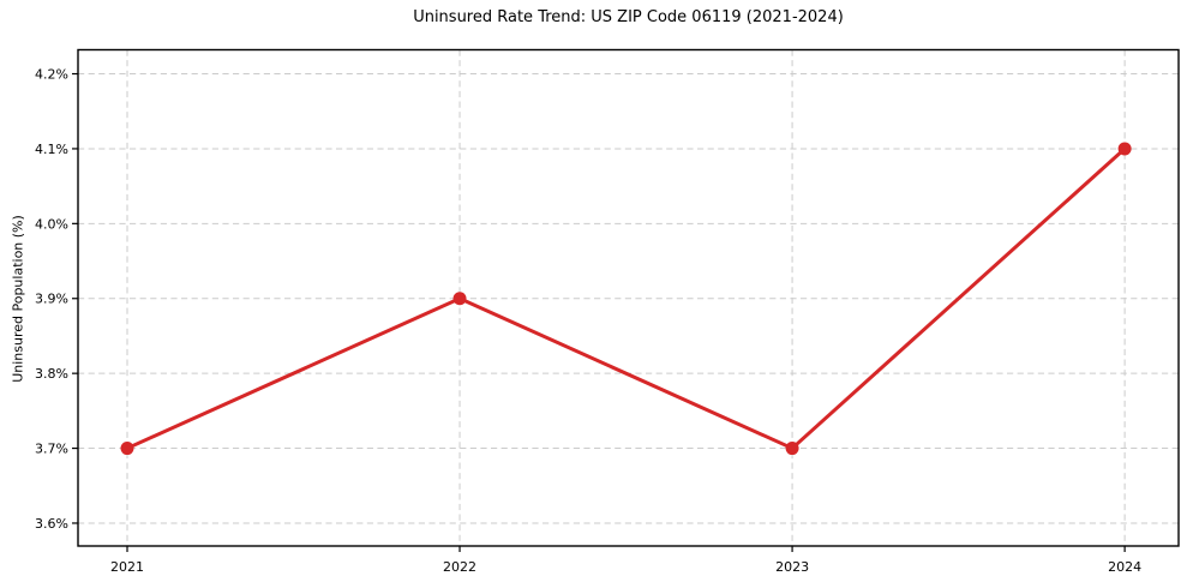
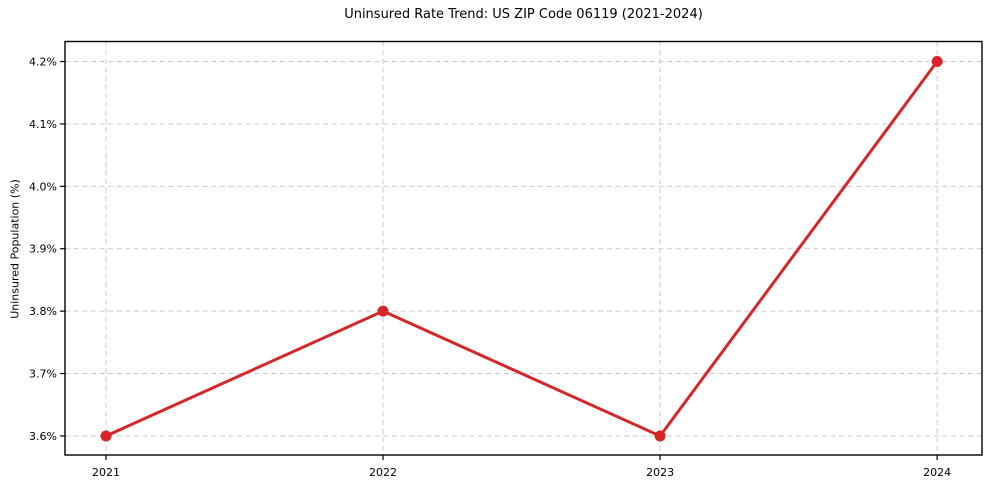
2021: 3.7% -> 3.6%
2022: 3.9% -> 3.8%
2023: 3.7% -> 3.6%
2024: 4.1% -> 4.2%
